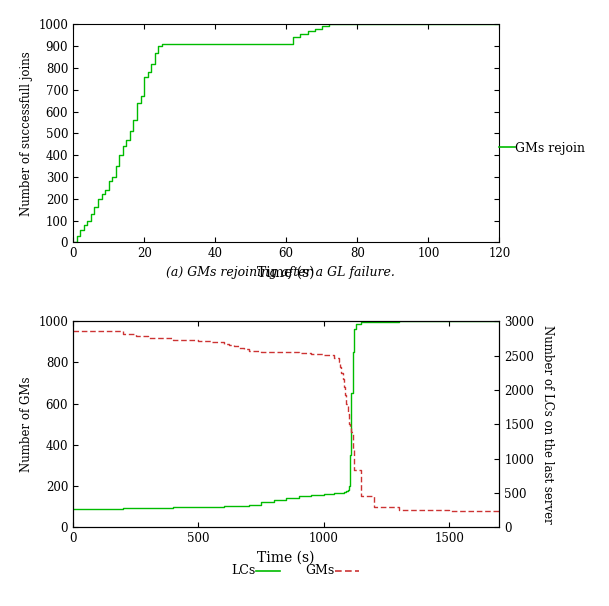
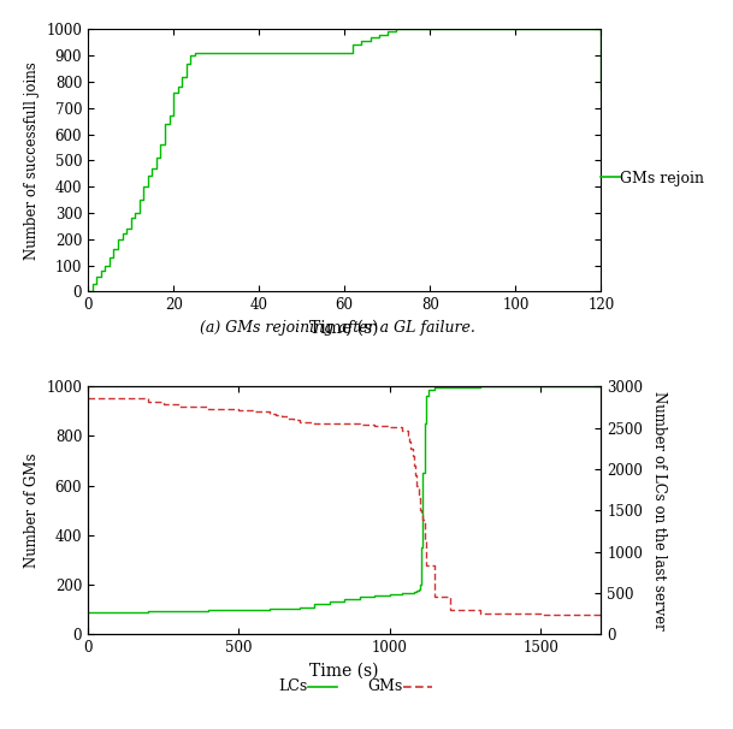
120: 1000 -> 770
